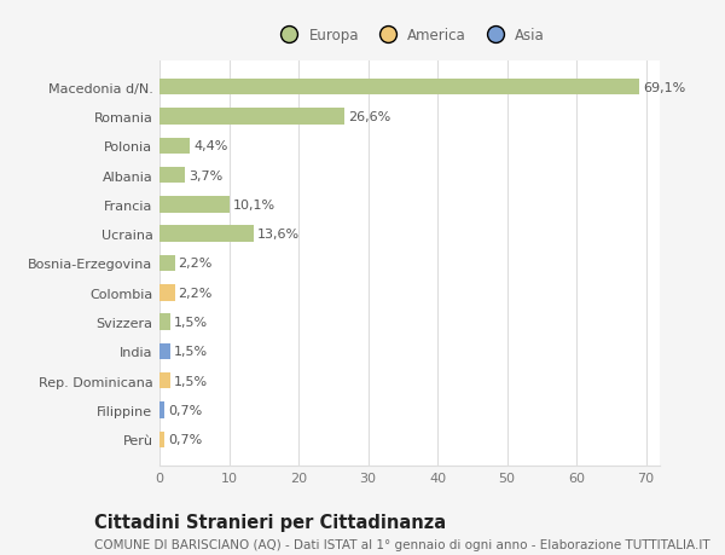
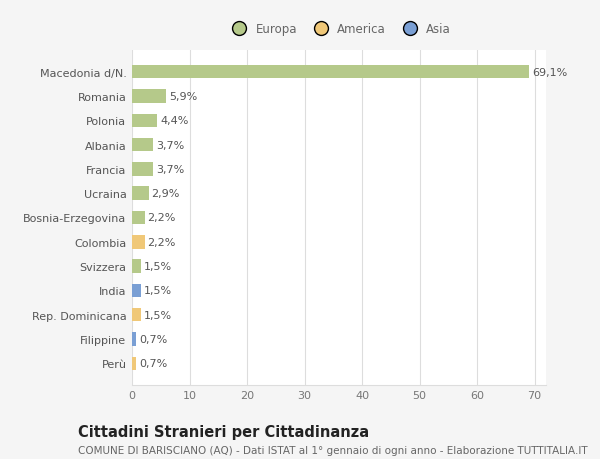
Romania: 26,6% -> 5,9%
Francia: 10,1% -> 3,7%
Ucraina: 13,6% -> 2,9%
